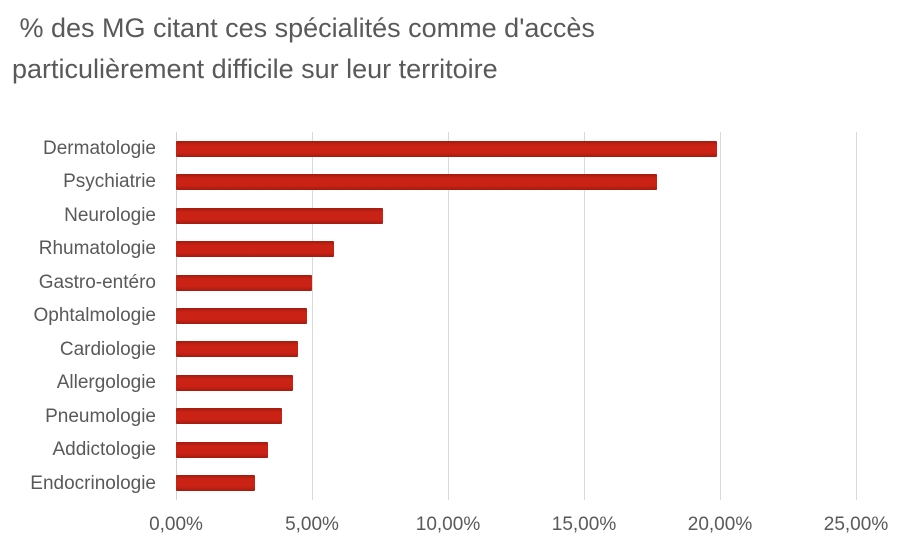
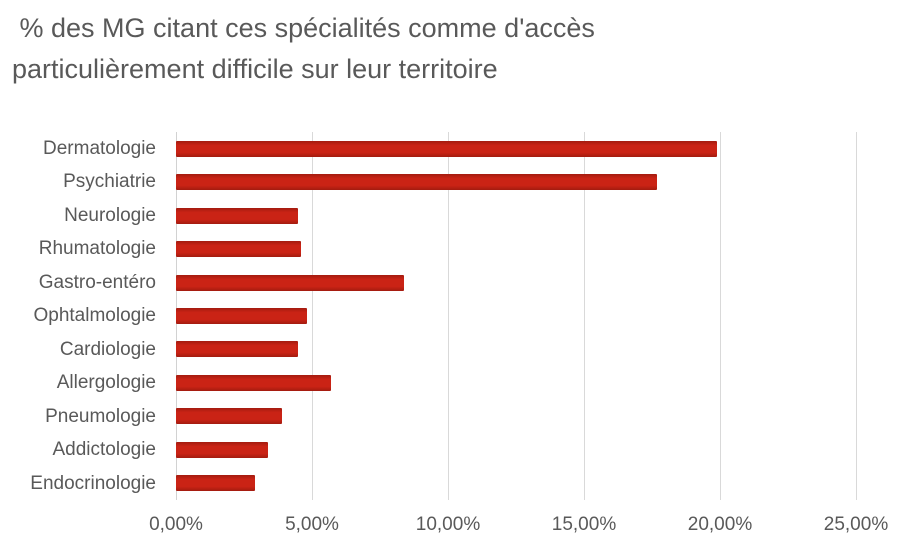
Neurologie: 7,6% -> 4,5%
Rhumatologie: 5,8% -> 4,6%
Gastro-entéro: 5,0% -> 8,4%
Allergologie: 4,3% -> 5,7%
